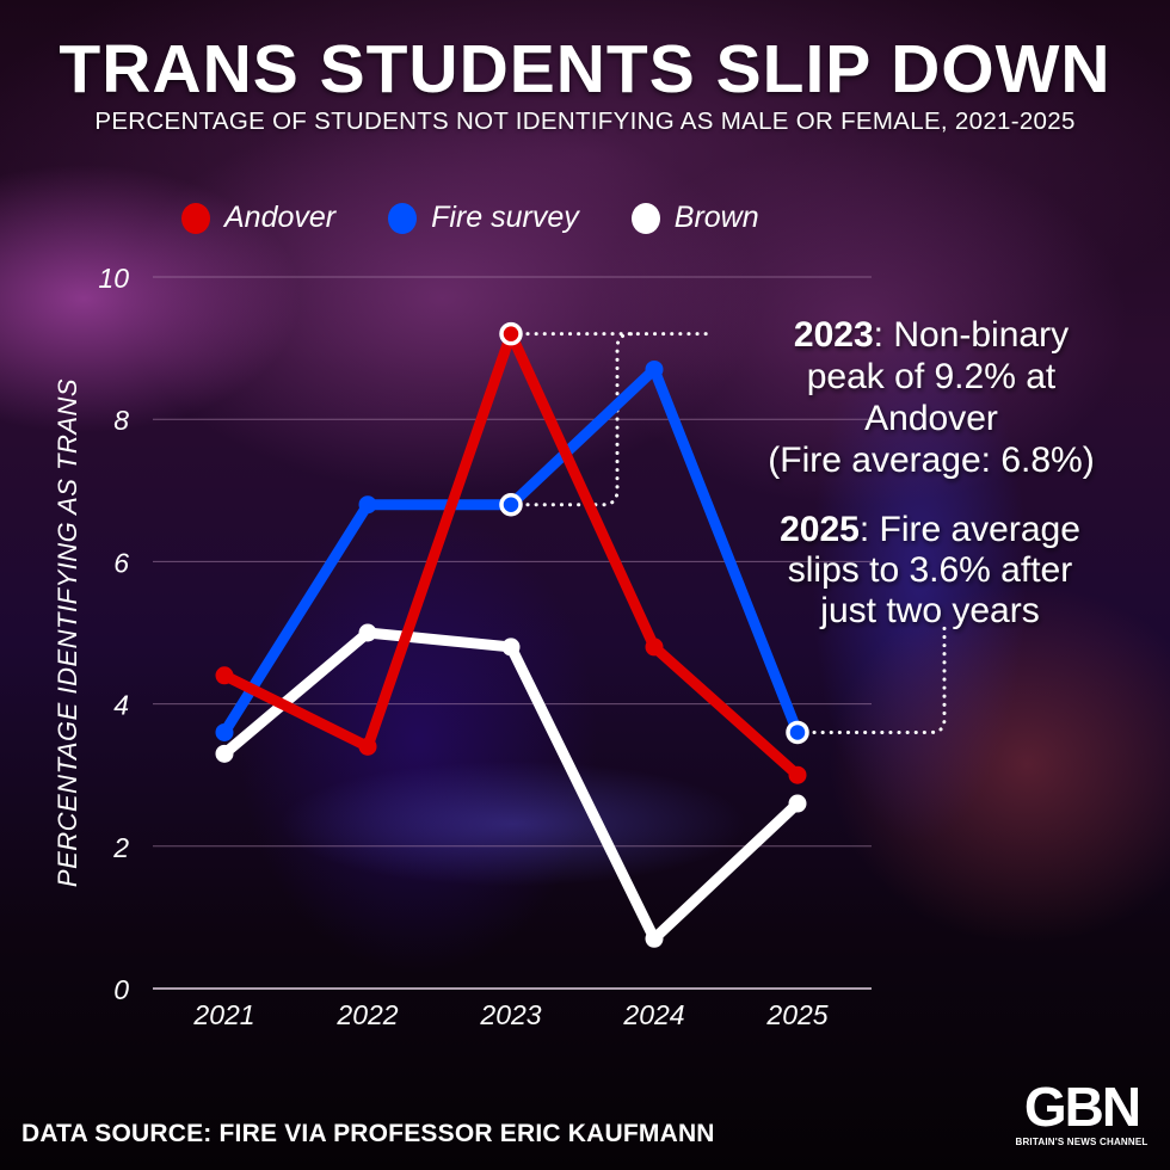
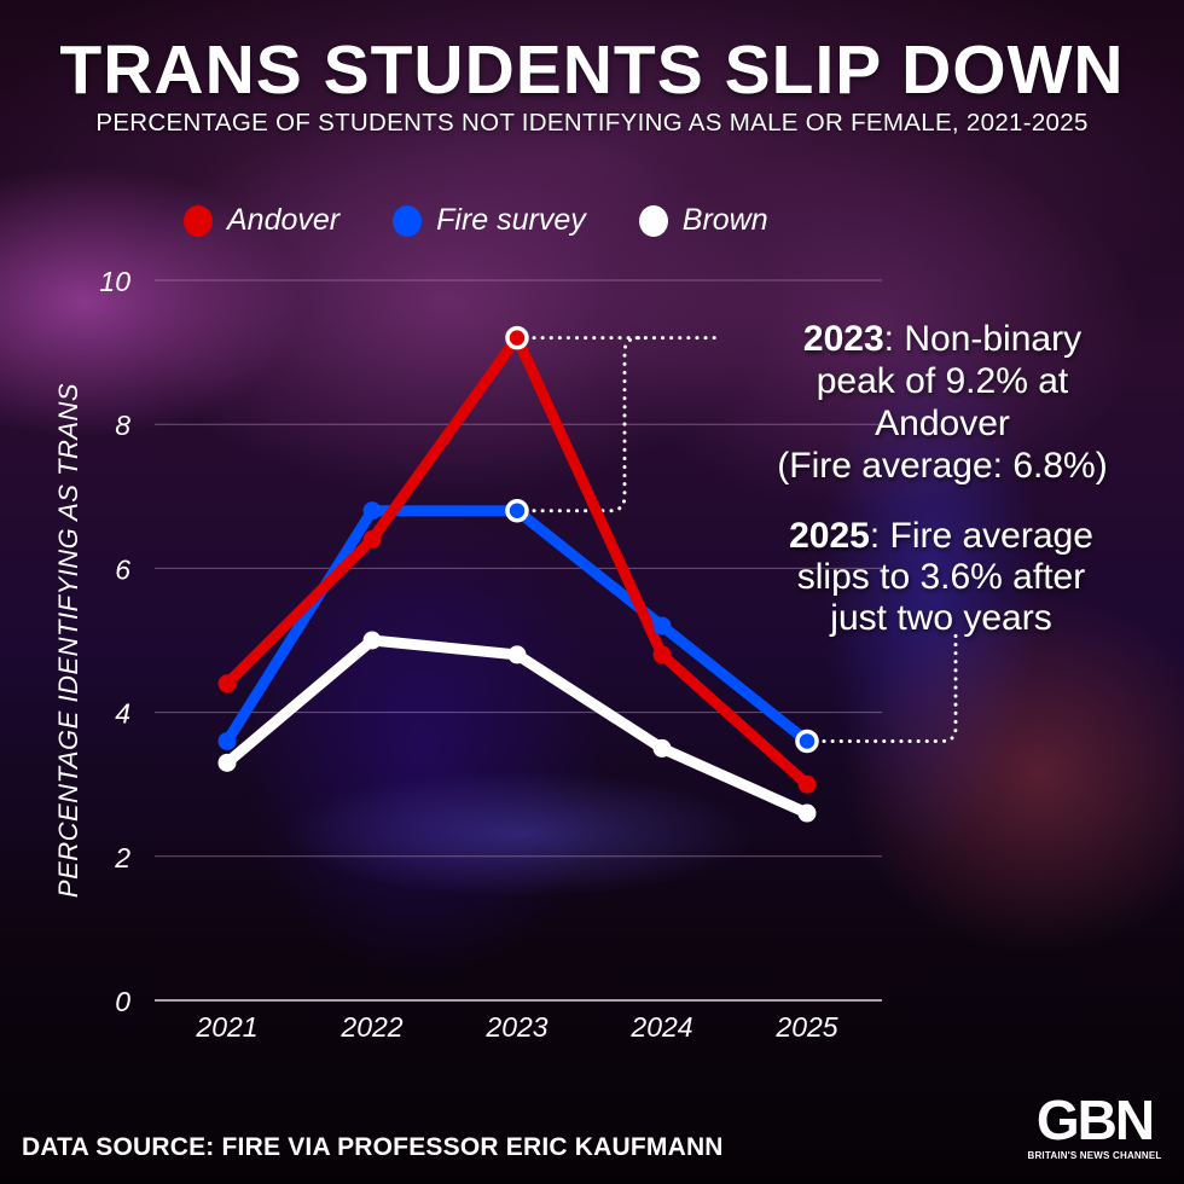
Andover/2022: 3.4 -> 6.4
Fire survey/2024: 8.7 -> 5.2
Brown/2024: 0.7 -> 3.5
